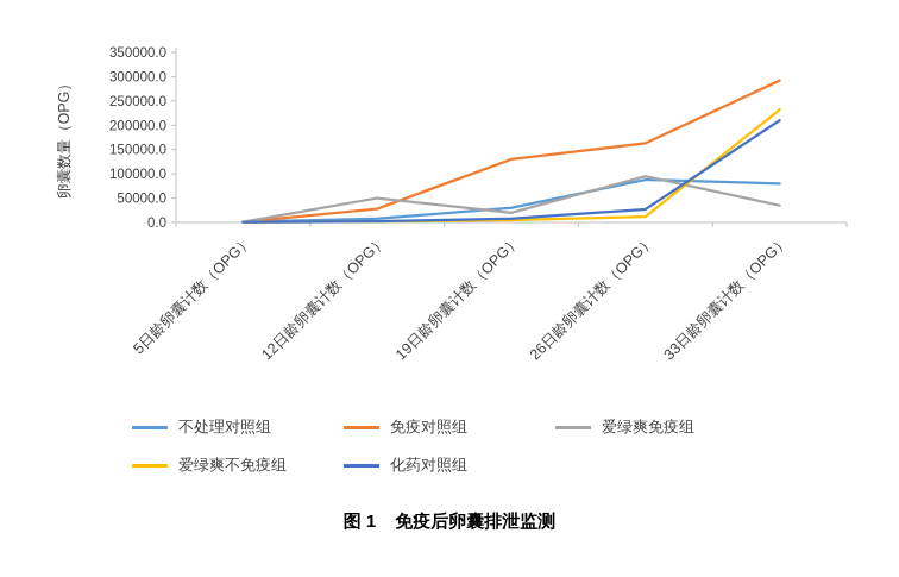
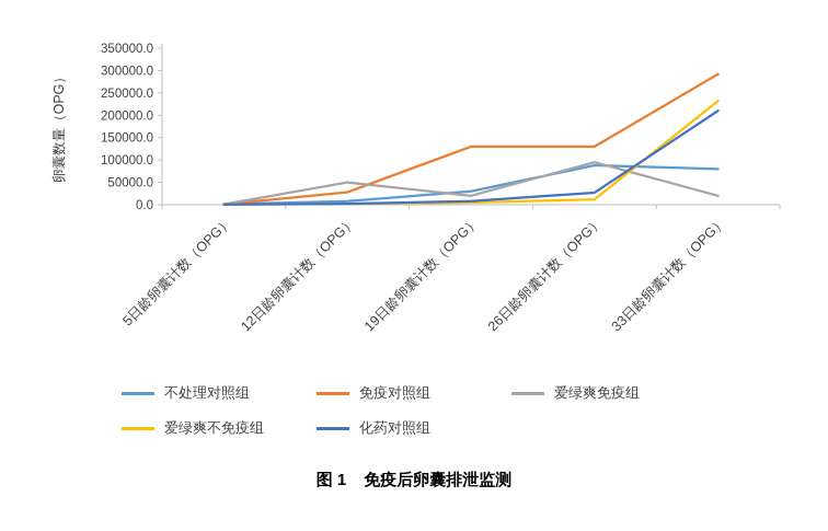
免疫对照组/26日龄卵囊计数（OPG）: 160000 -> 130000
爱绿爽免疫组/33日龄卵囊计数（OPG）: 40000 -> 20000
